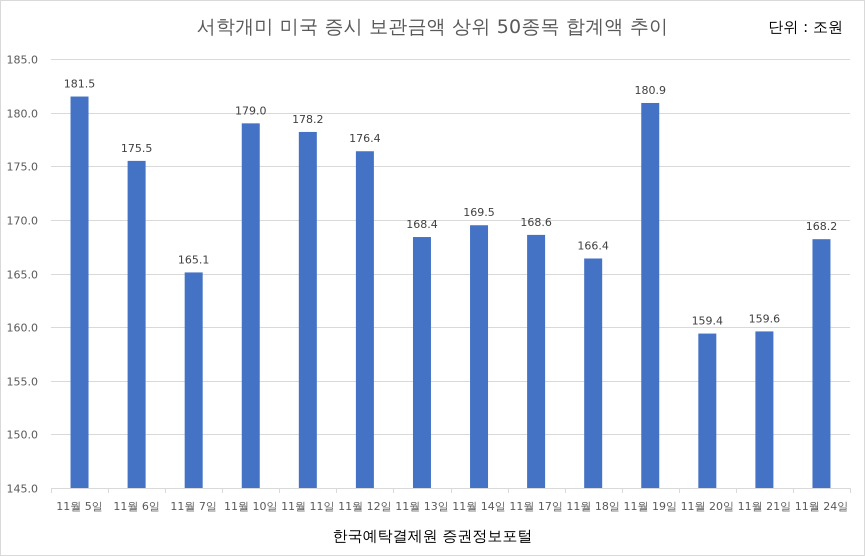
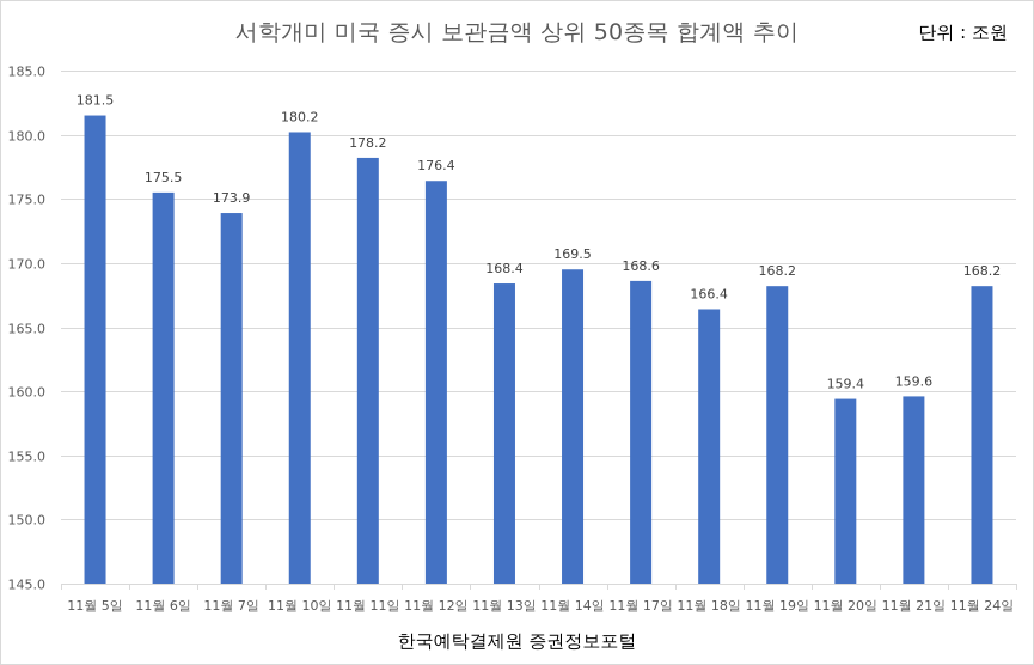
11월 7일: 165.1 -> 173.9
11월 10일: 179.0 -> 180.2
11월 19일: 180.9 -> 168.2
